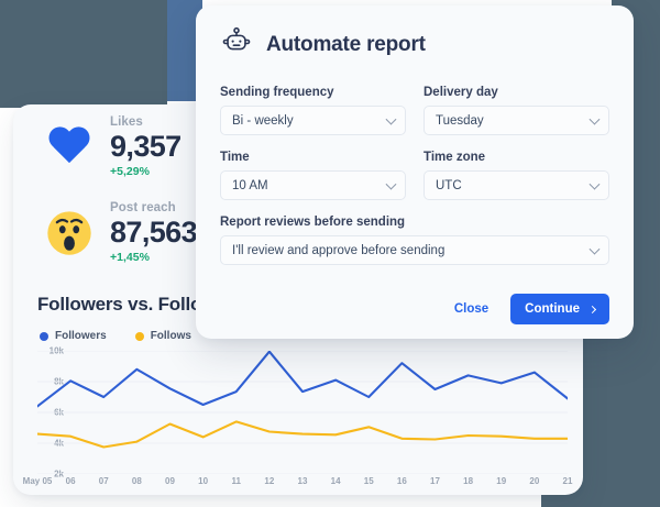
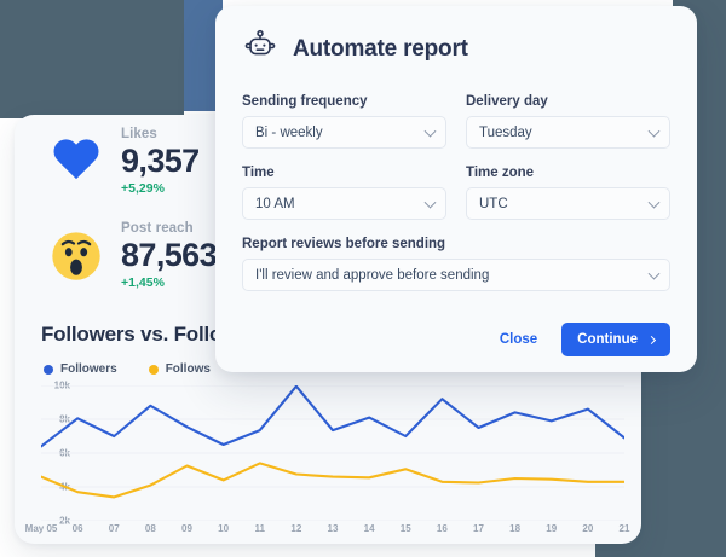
Follows/06: 4.4k -> 3.7k
Follows/07: 3.8k -> 3.4k
